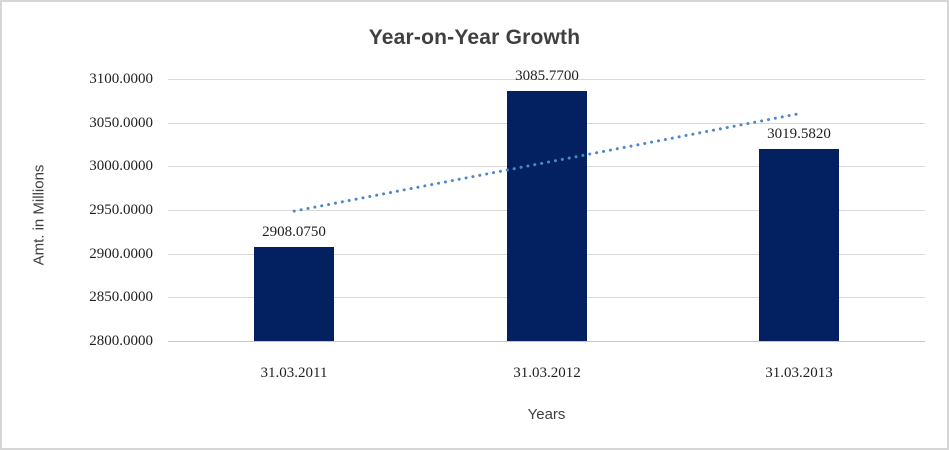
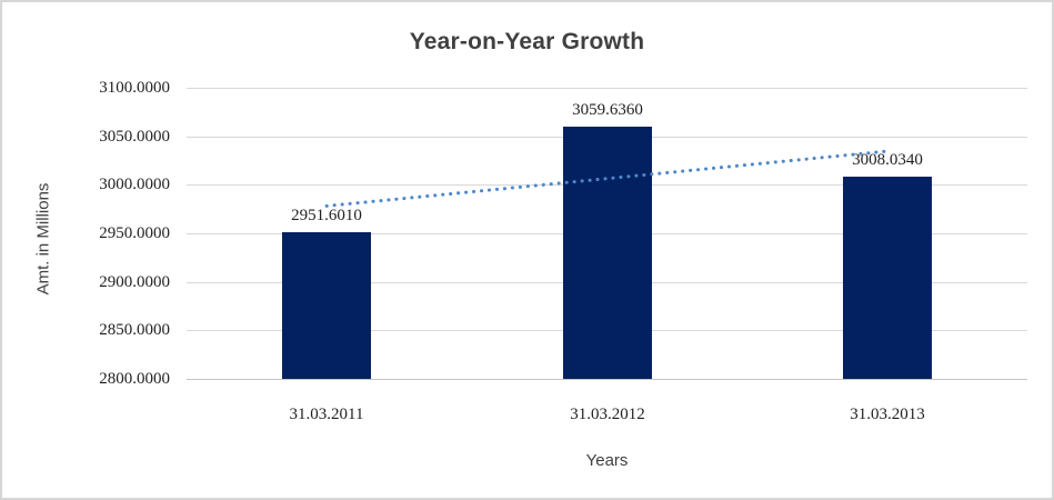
31.03.2011: 2908.0750 -> 2951.6010
31.03.2012: 3085.7700 -> 3059.6360
31.03.2013: 3019.5820 -> 3008.0340
